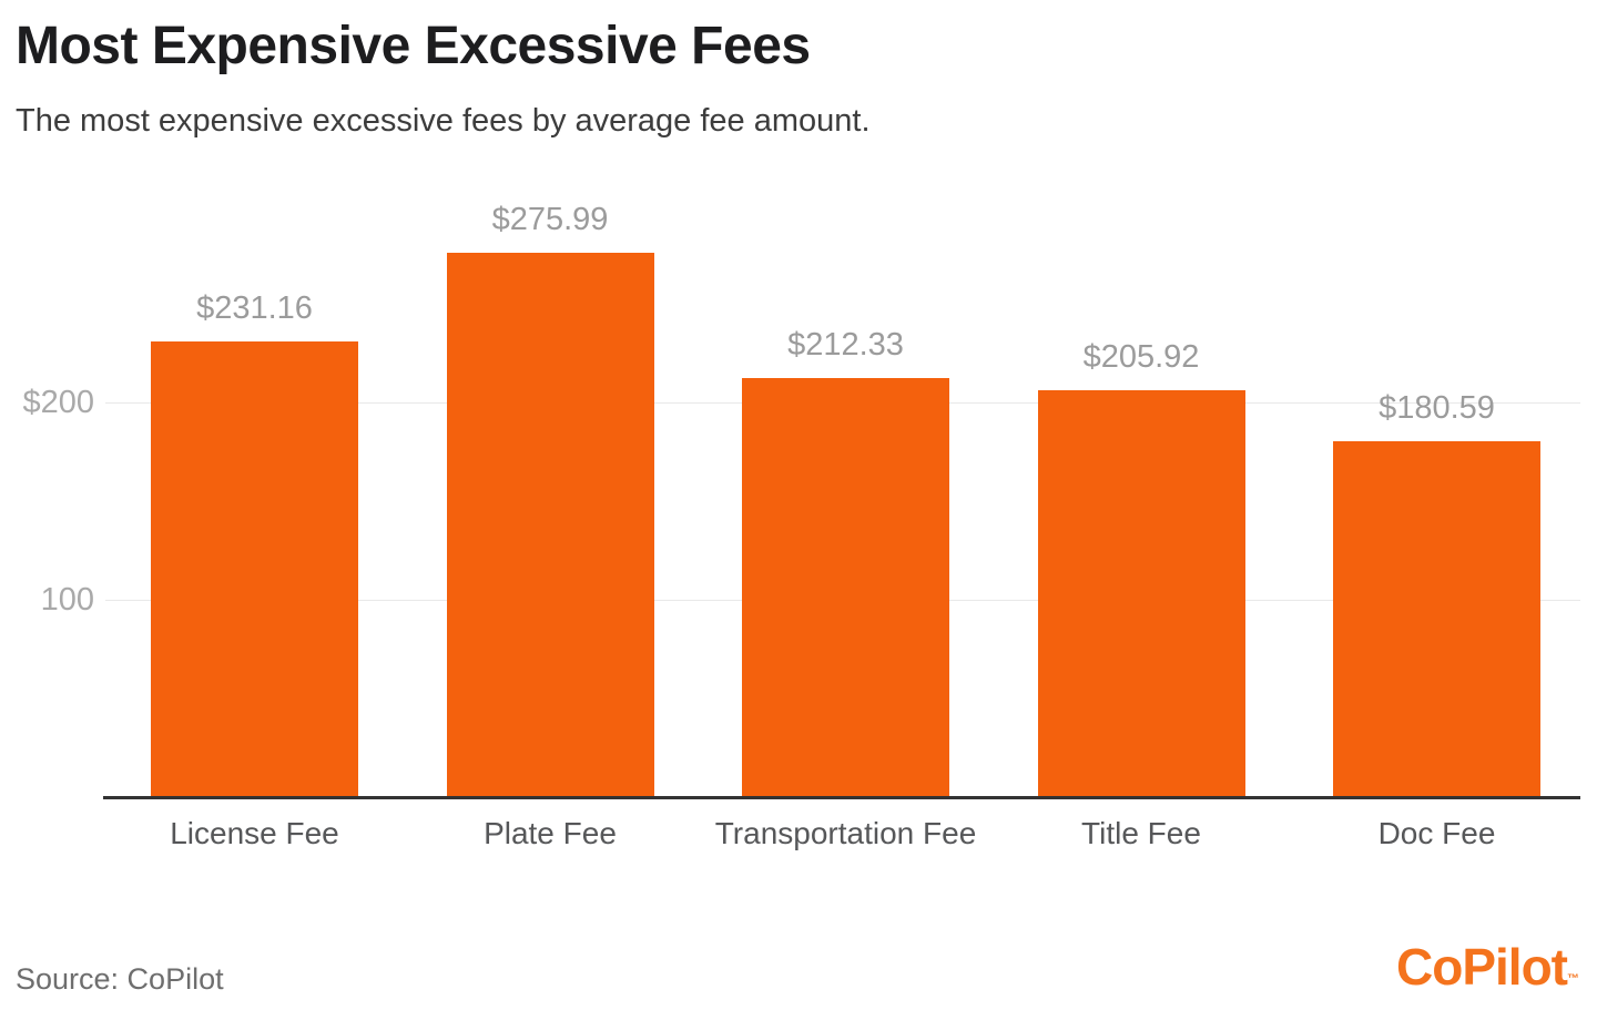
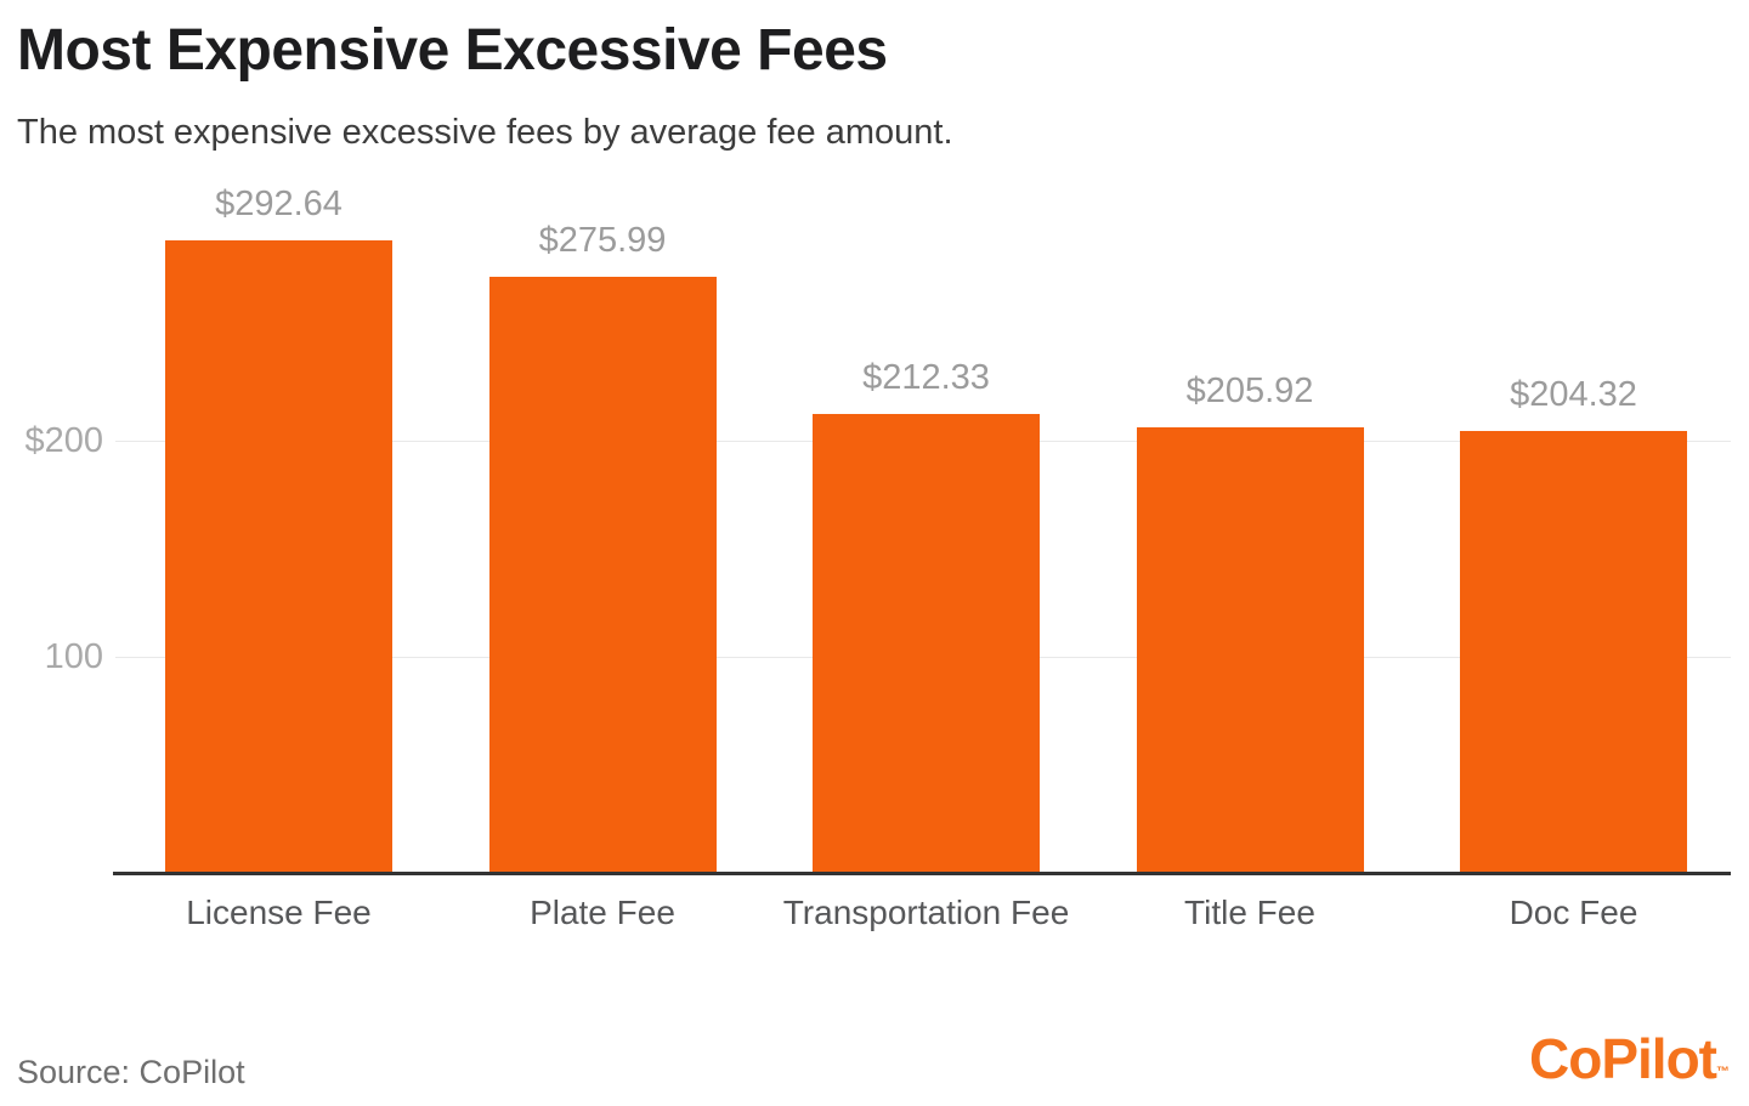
License Fee: $231.16 -> $292.64
Doc Fee: $180.59 -> $204.32
